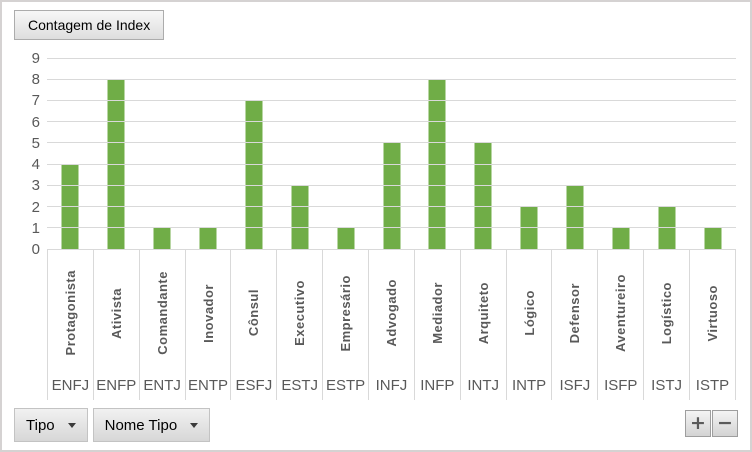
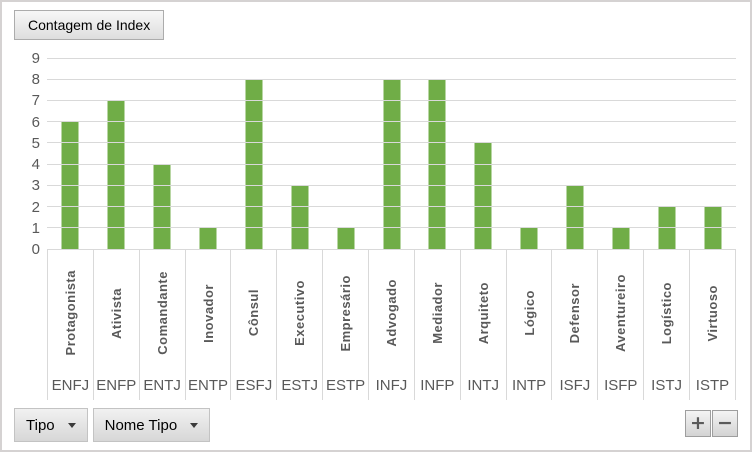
ENFJ: 4 -> 6
ENFP: 8 -> 7
ENTJ: 1 -> 4
ESFJ: 7 -> 8
INFJ: 5 -> 8
INTP: 2 -> 1
ISTP: 1 -> 2
